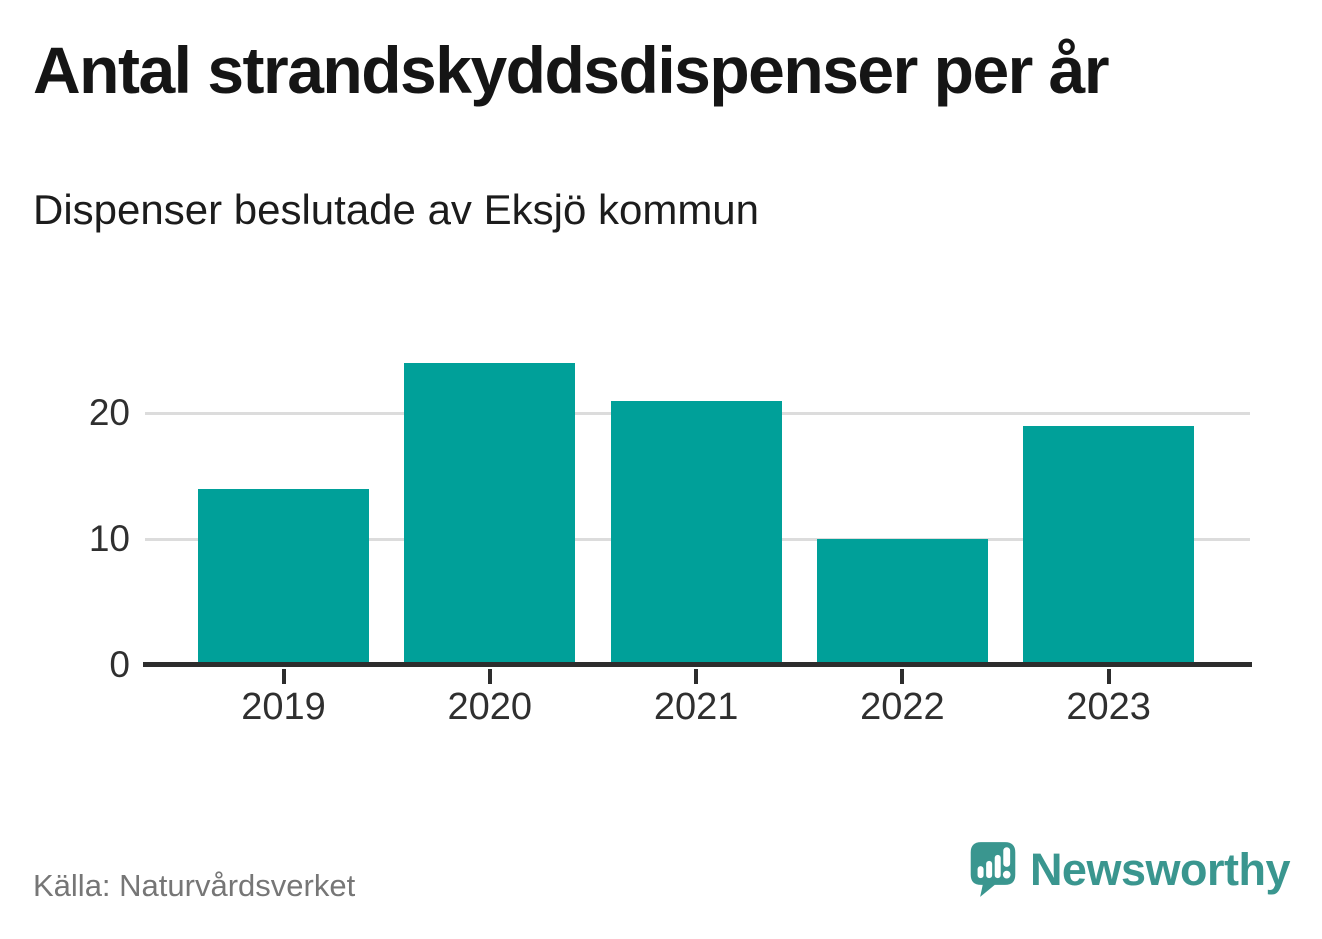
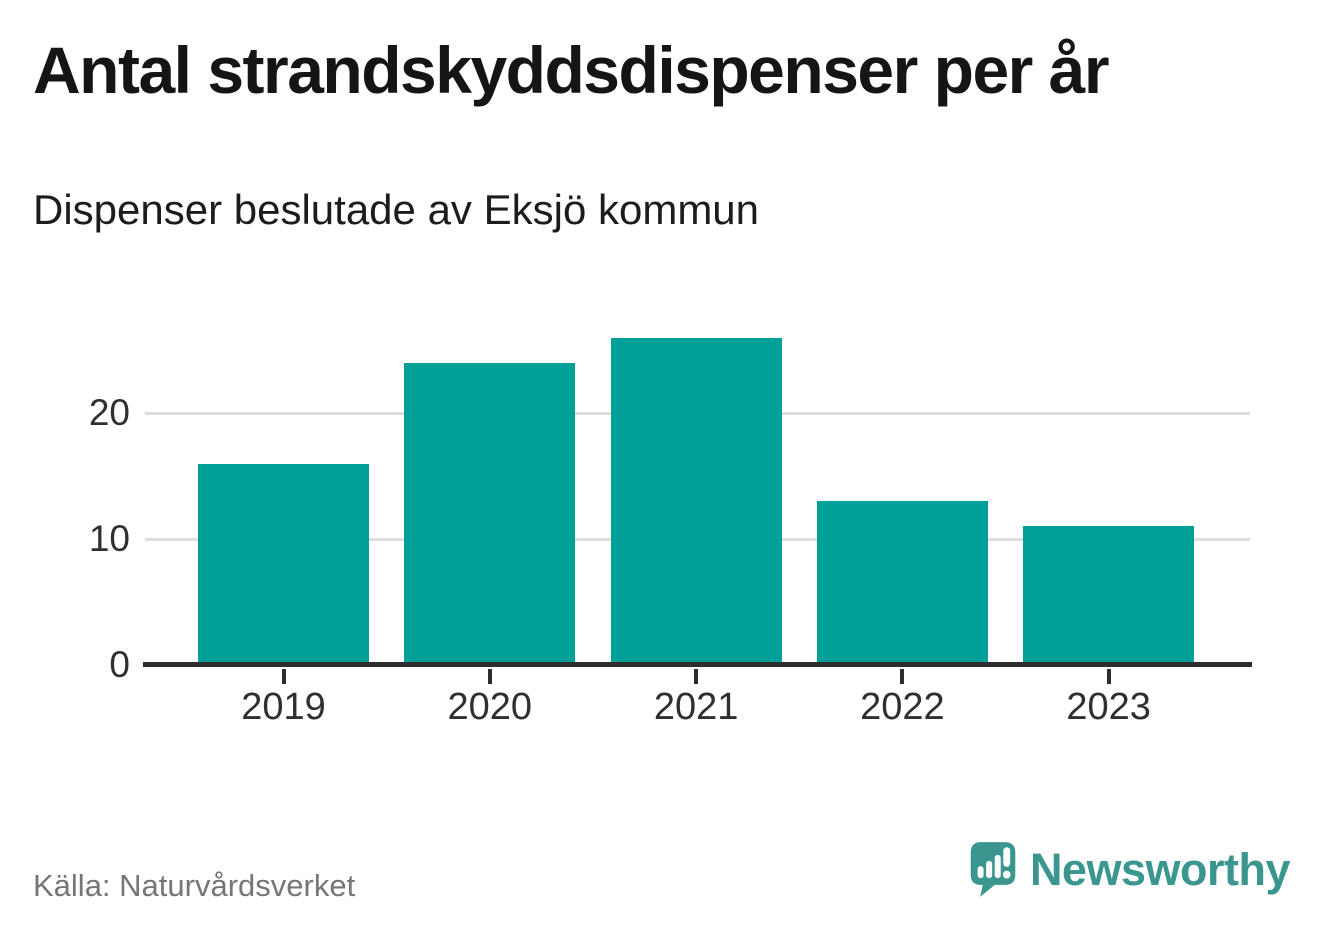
2019: 14 -> 16
2021: 21 -> 26
2022: 10 -> 13
2023: 19 -> 11
